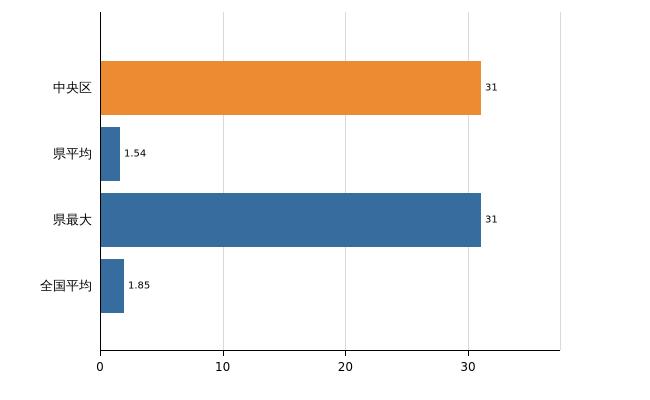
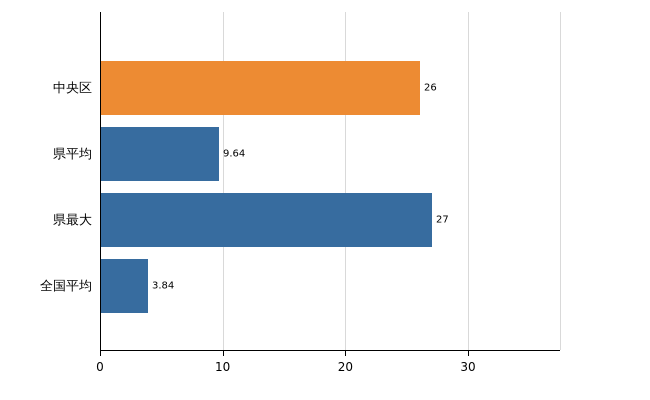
中央区: 31 -> 26
県平均: 1.54 -> 9.64
県最大: 31 -> 27
全国平均: 1.85 -> 3.84
